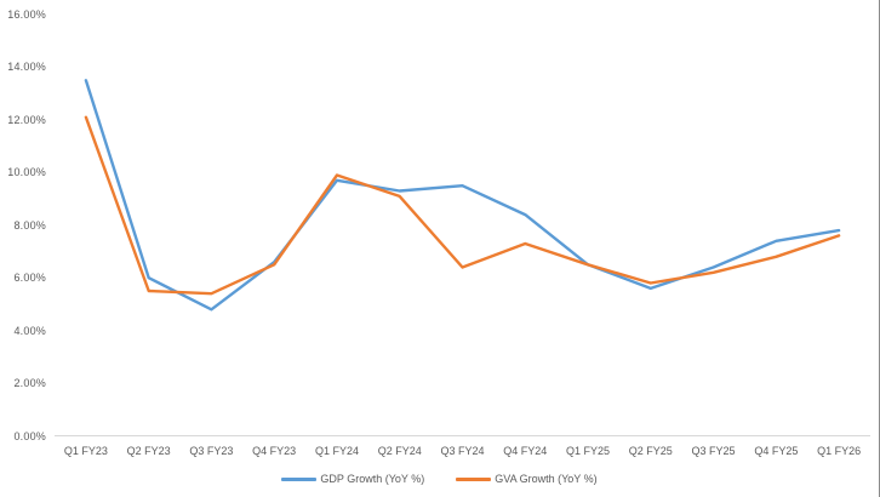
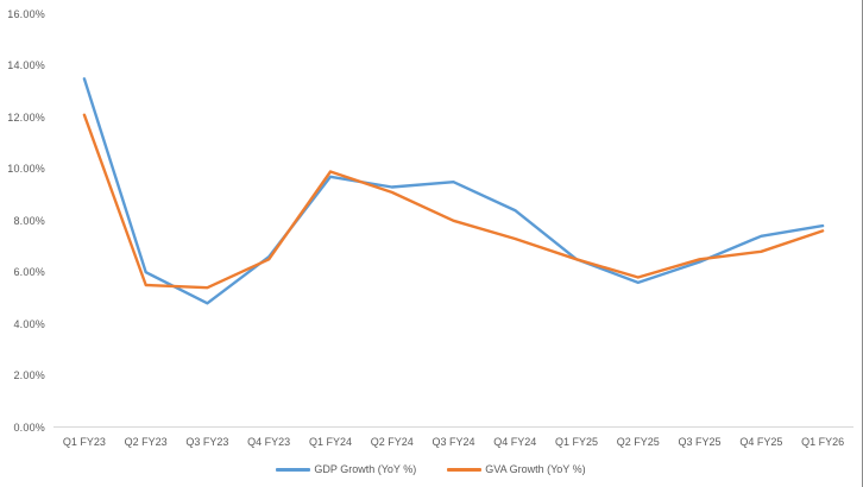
GVA Growth (YoY %)/Q3 FY24: 6.4% -> 8.0%
GVA Growth (YoY %)/Q3 FY25: 6.2% -> 6.5%
